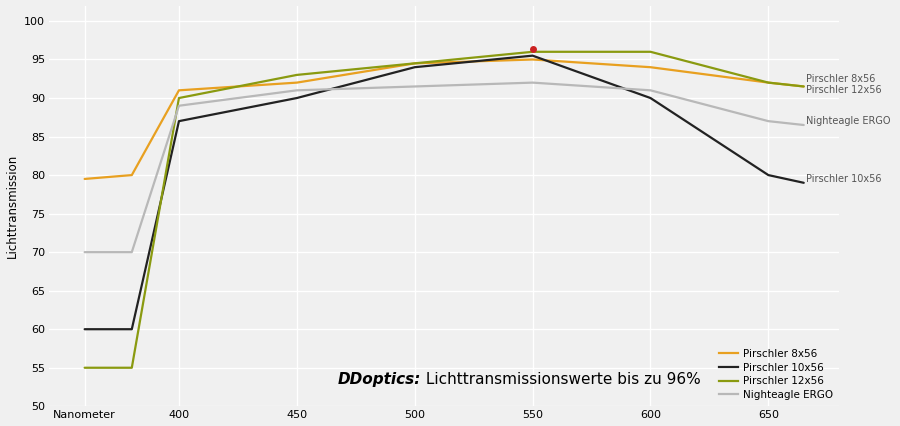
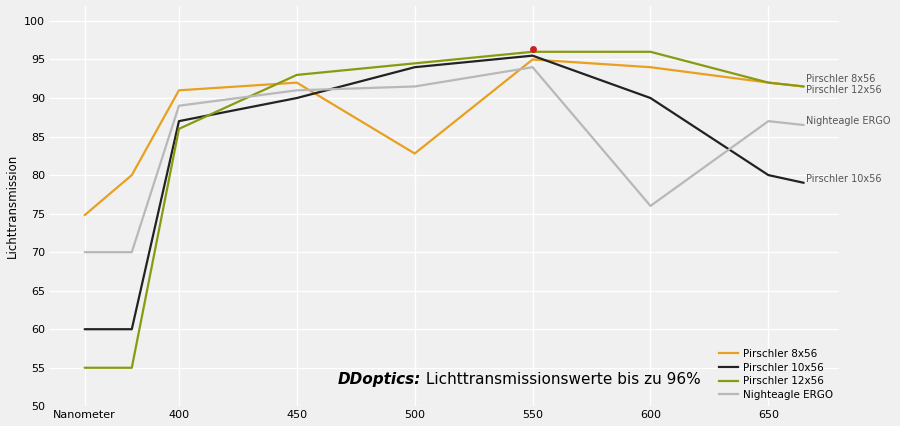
Pirschler 8x56/Nanometer: 79.5 -> 74.8
Pirschler 12x56/400: 90.0 -> 86.0
Pirschler 8x56/500: 94.5 -> 82.8
Nighteagle ERGO/550: 92.0 -> 94.0
Nighteagle ERGO/600: 91.0 -> 76.0
